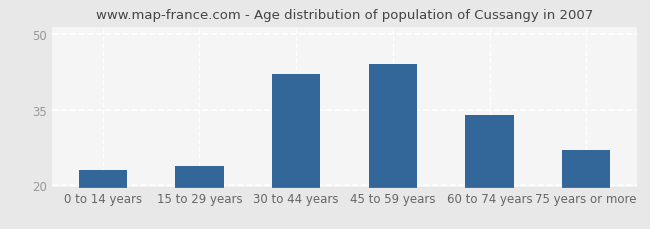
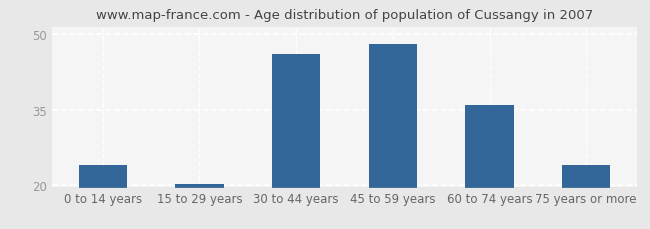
0 to 14 years: 23.0 -> 24.0
15 to 29 years: 23.8 -> 20.2
30 to 44 years: 42.0 -> 46.0
45 to 59 years: 44.0 -> 48.0
60 to 74 years: 34.0 -> 36.0
75 years or more: 27.0 -> 24.0
